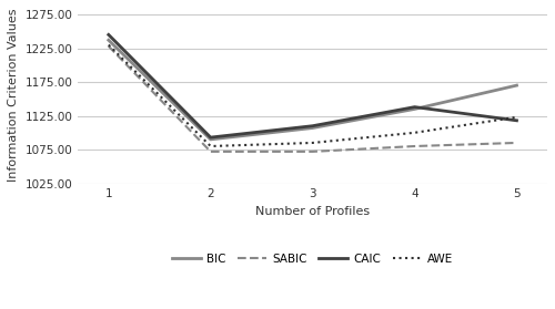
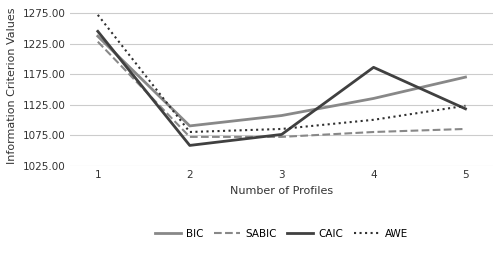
AWE/1: 1230 -> 1272
CAIC/2: 1093 -> 1058
CAIC/3: 1110 -> 1076
CAIC/4: 1138 -> 1186
